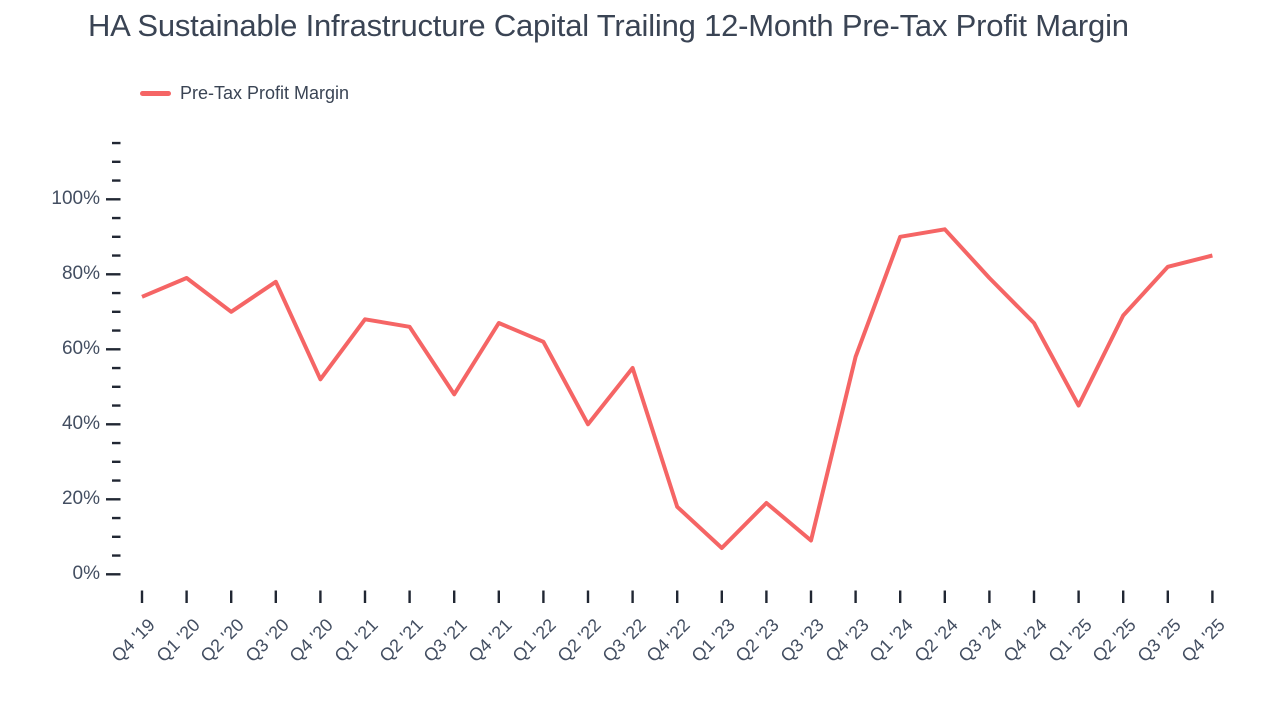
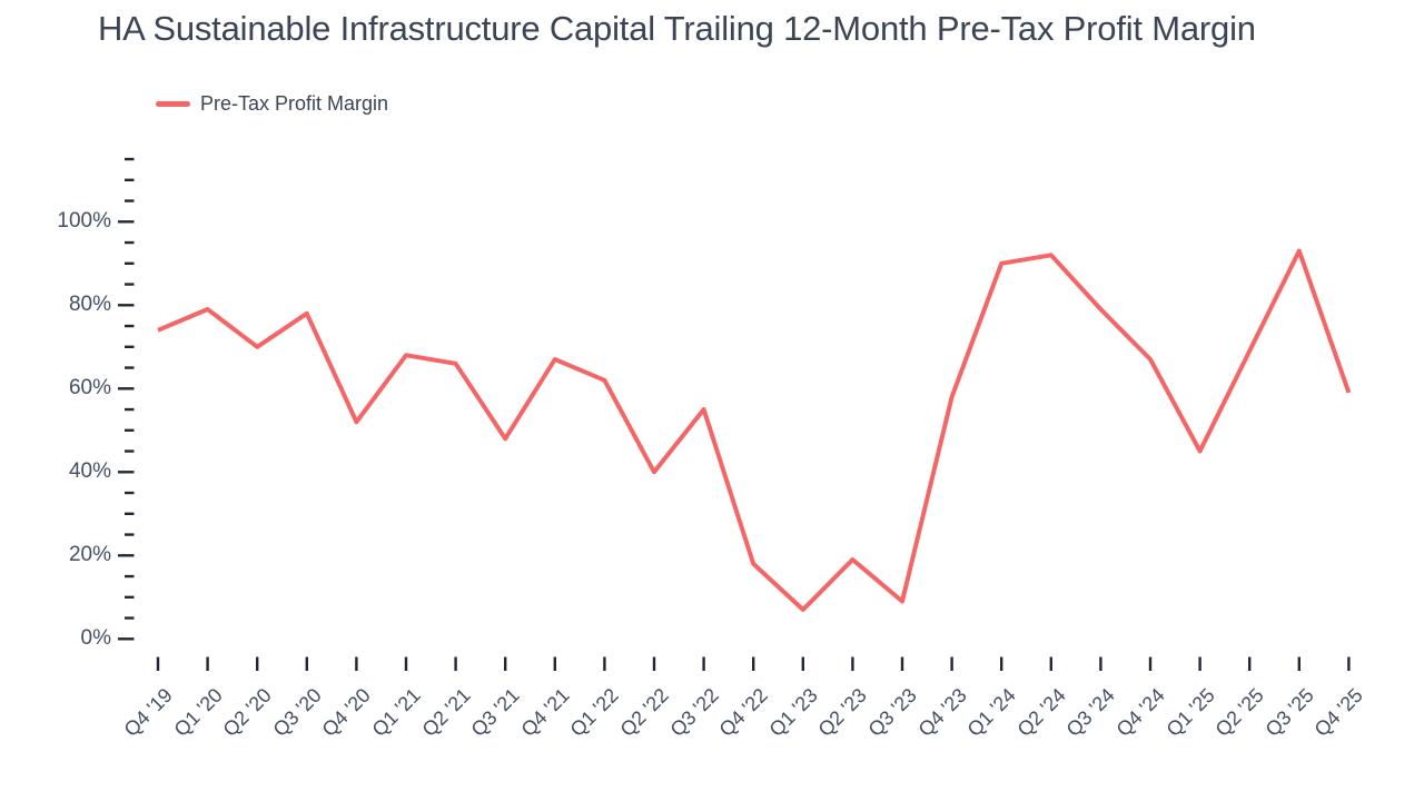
Q3 '25: 82% -> 93%
Q4 '25: 85% -> 59%
